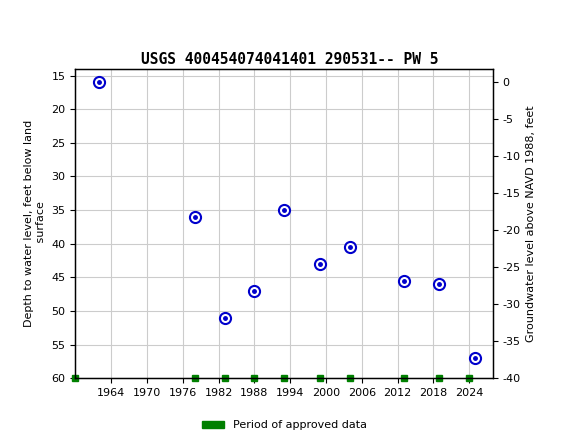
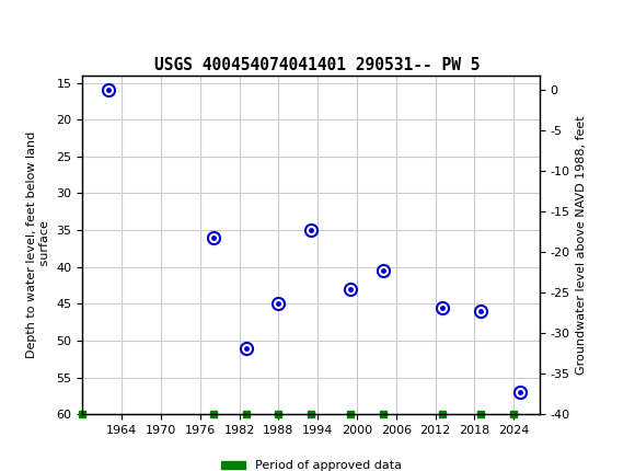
1988: 47.0 -> 45.0
